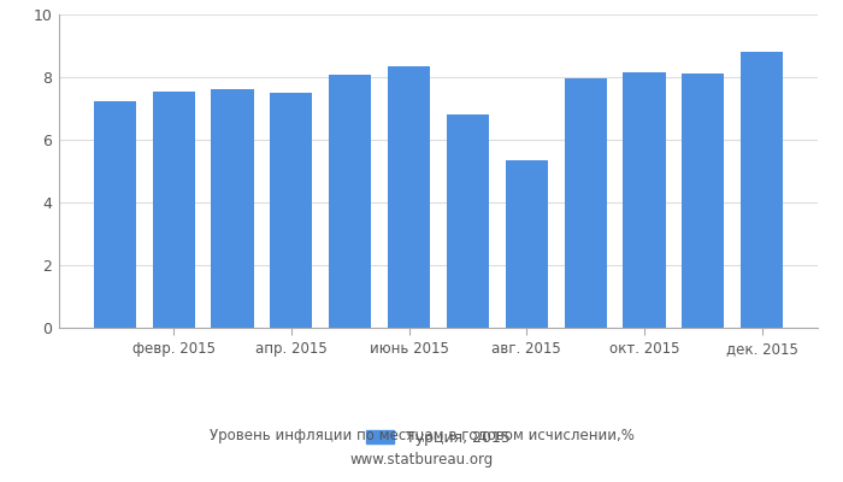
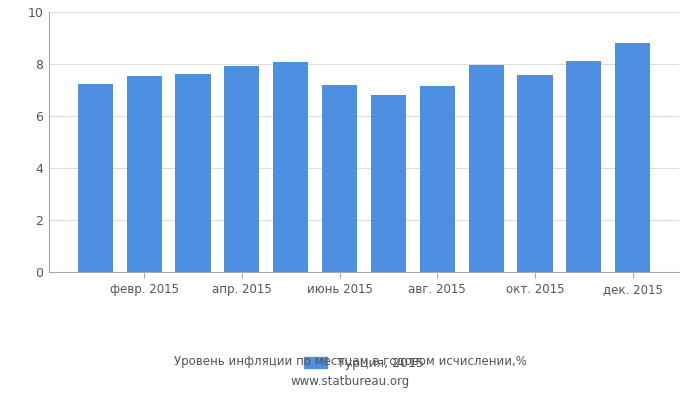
апр. 2015: 7.50 -> 7.91
июнь 2015: 8.35 -> 7.20
авг. 2015: 5.35 -> 7.14
окт. 2015: 8.15 -> 7.58
